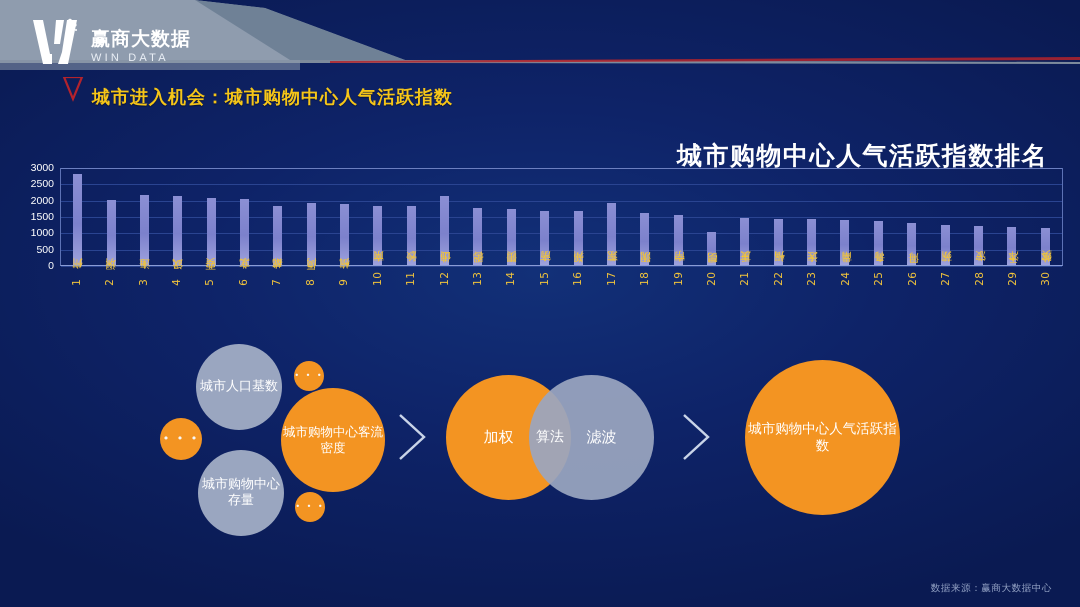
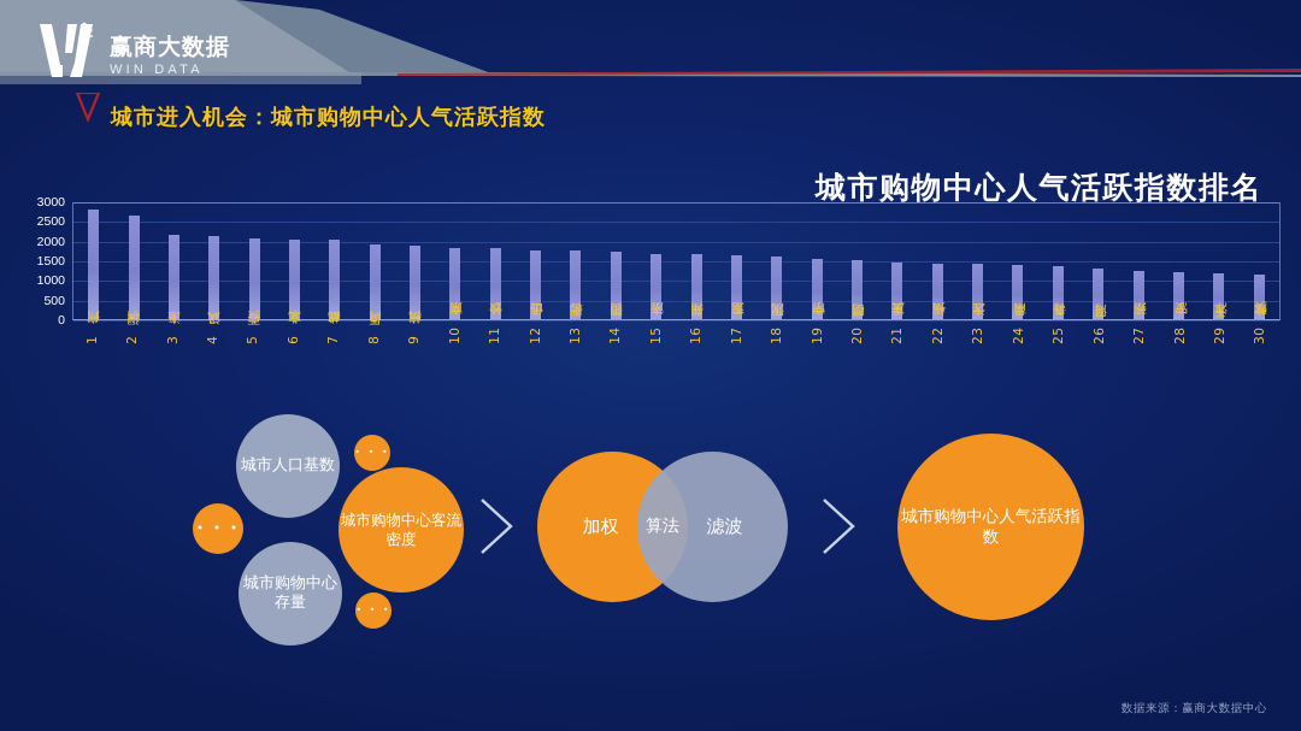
2深圳: 2000 -> 2600
7成都: 1800 -> 2000
12佛山: 2100 -> 1800
17东莞: 1900 -> 1600
20昆明: 1000 -> 1500
